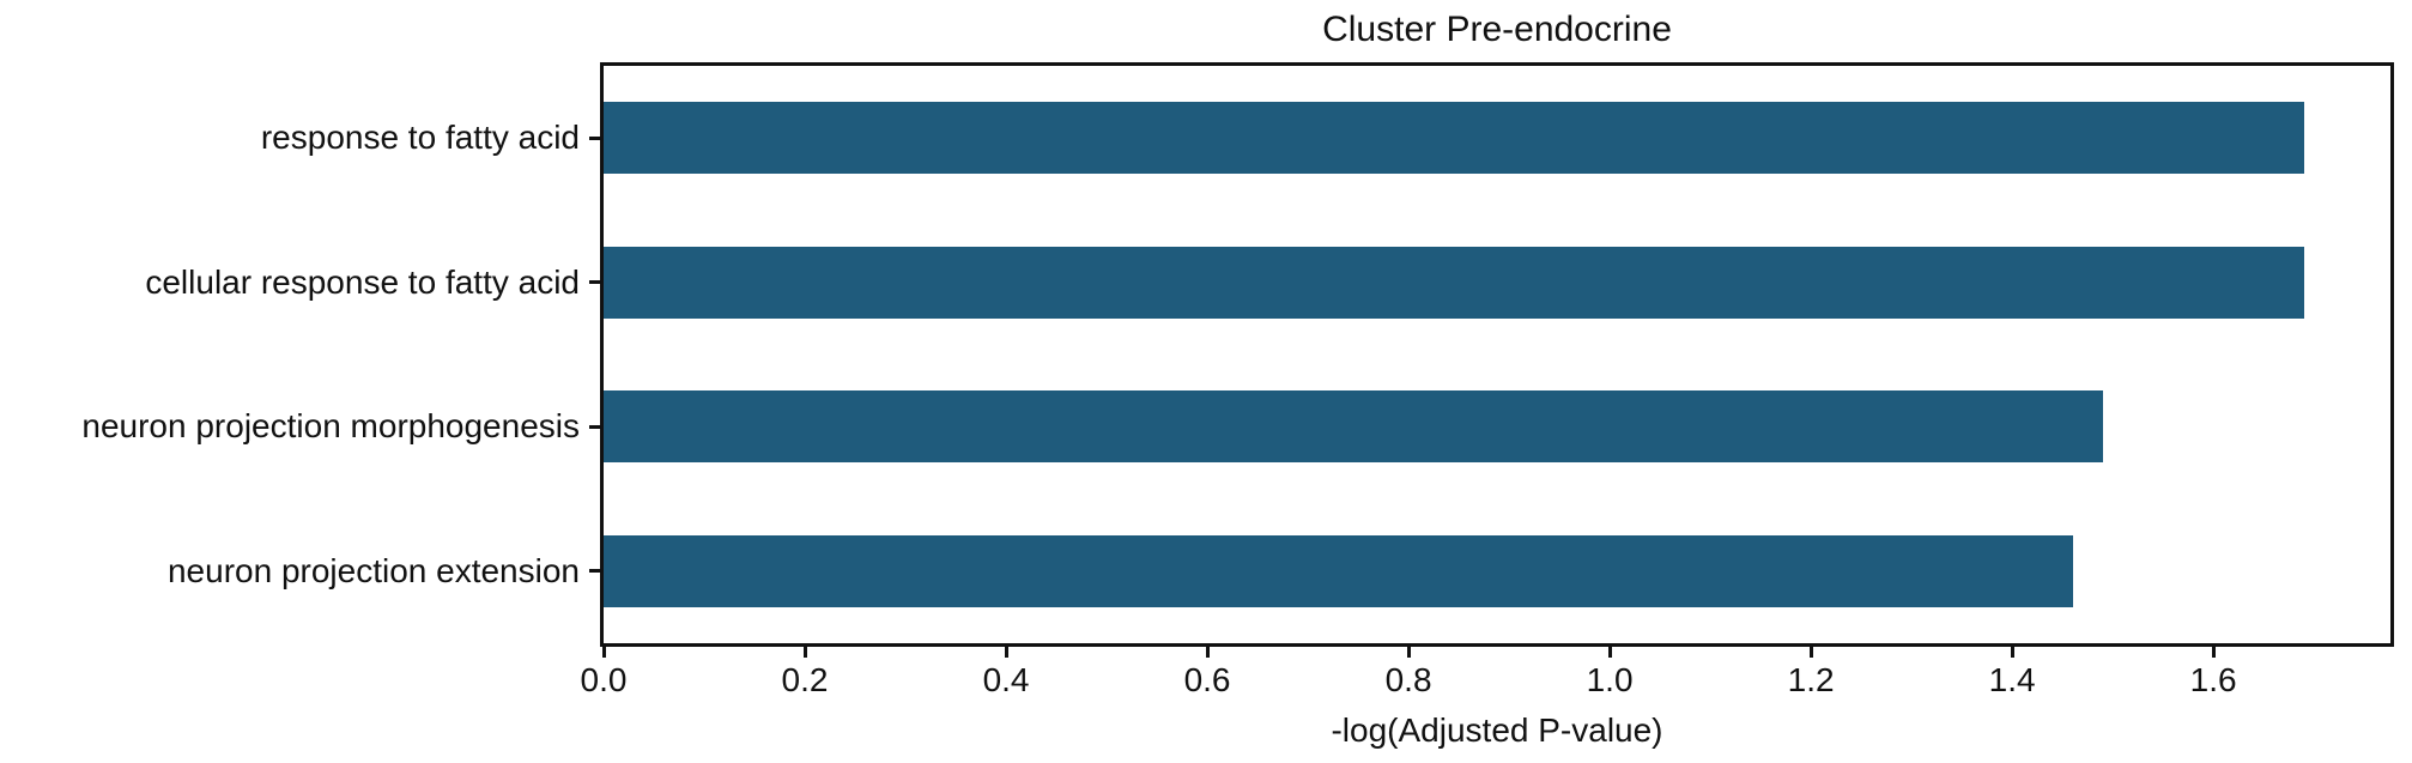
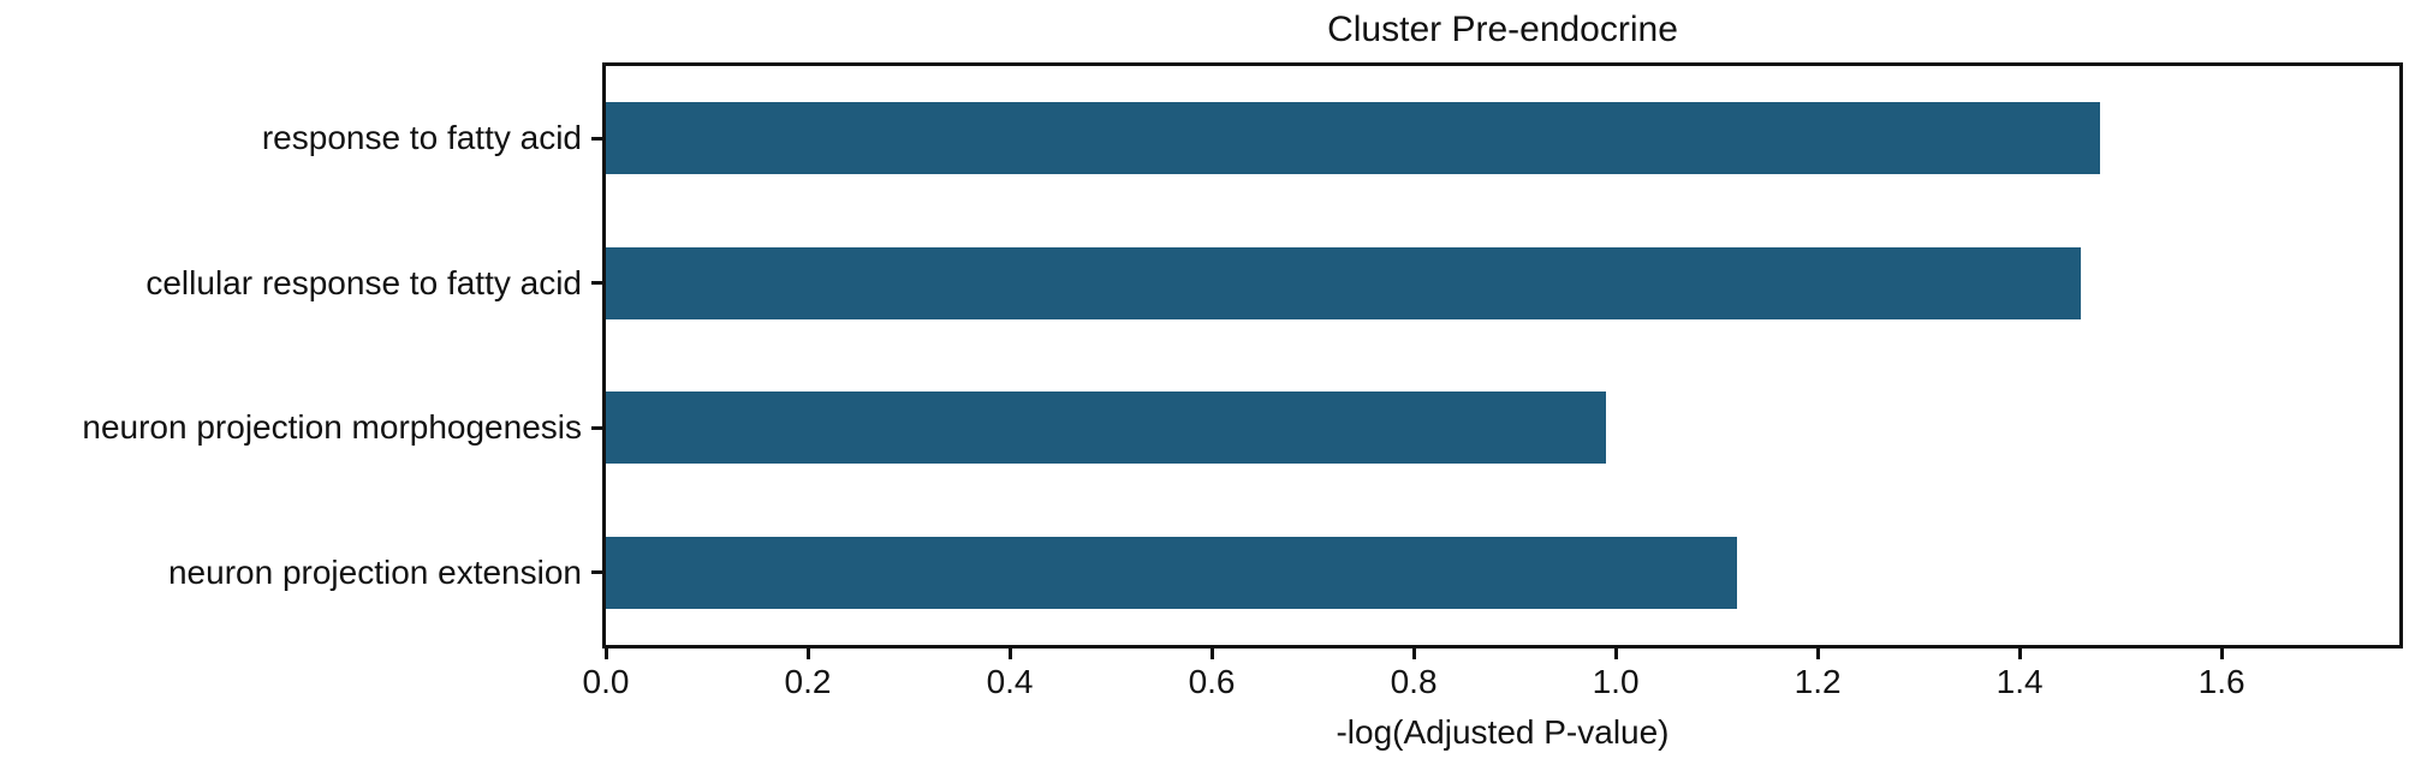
response to fatty acid: 1.69 -> 1.48
cellular response to fatty acid: 1.69 -> 1.46
neuron projection morphogenesis: 1.49 -> 0.99
neuron projection extension: 1.46 -> 1.12
